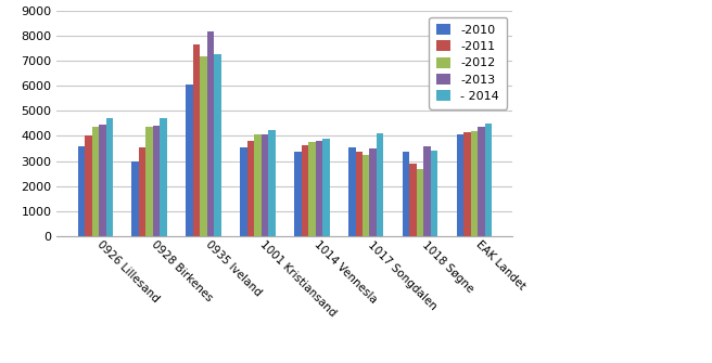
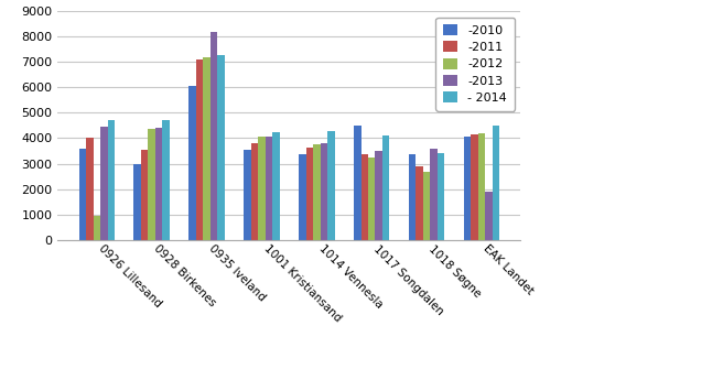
-2012/0926 Lillesand: 4350 -> 950
-2011/0935 Iveland: 7650 -> 7100
- 2014/1014 Vennesla: 3900 -> 4300
-2010/1017 Songdalen: 3550 -> 4500
-2013/EAK Landet: 4380 -> 1900
